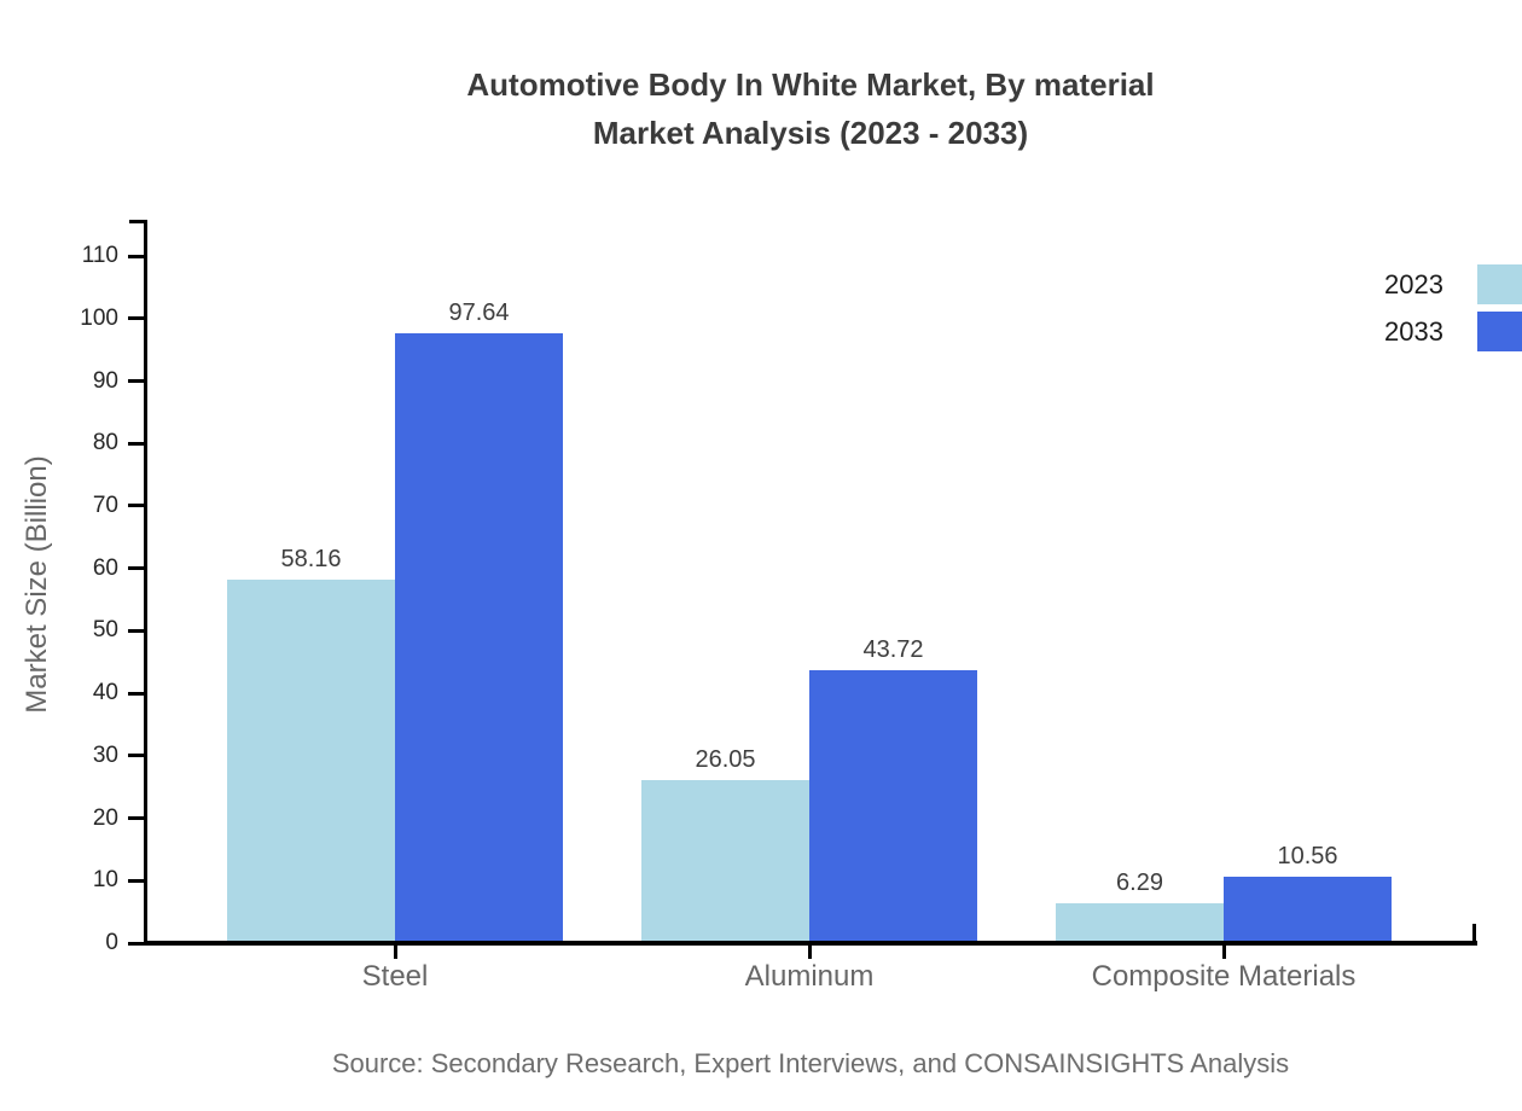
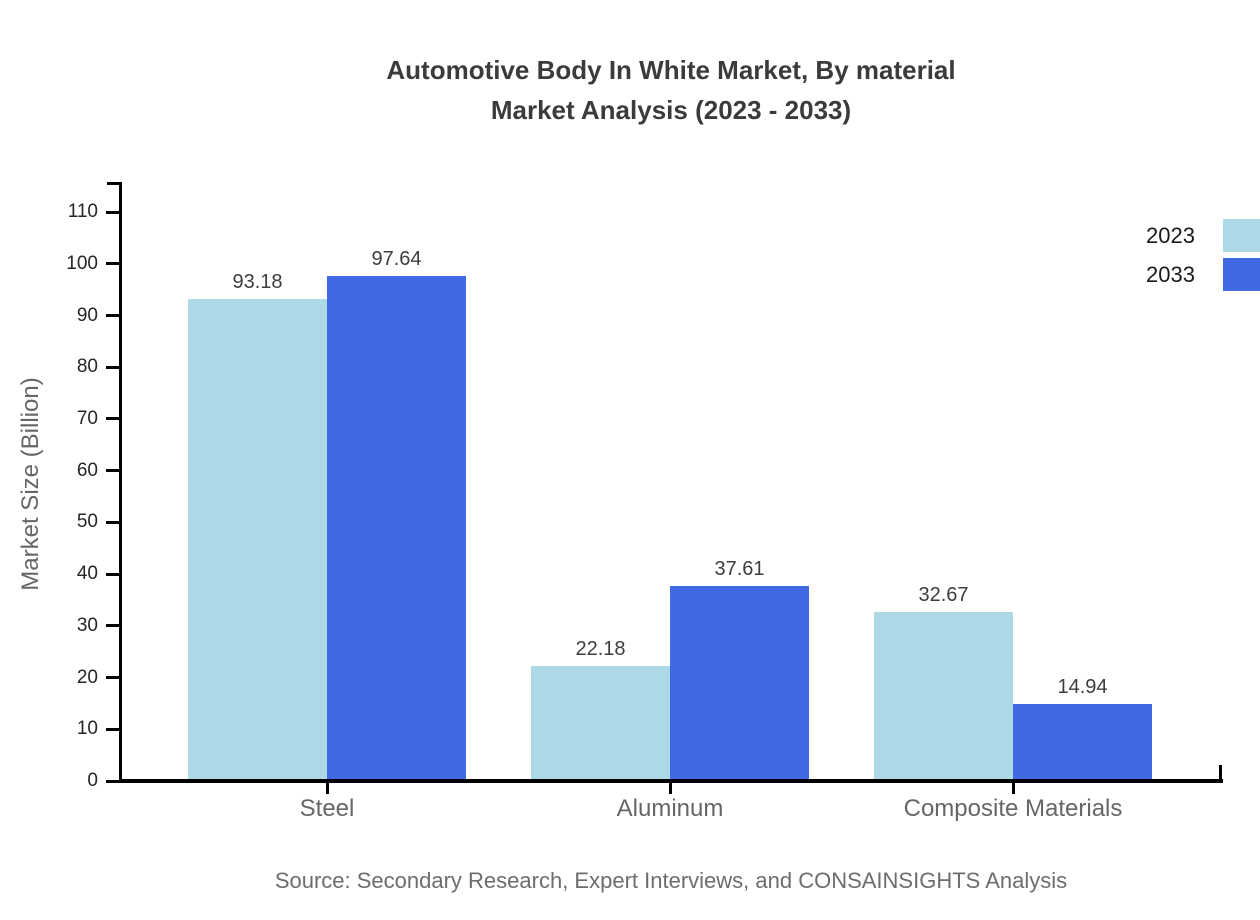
2023/Steel: 58.16 -> 93.18
2023/Aluminum: 26.05 -> 22.18
2033/Aluminum: 43.72 -> 37.61
2023/Composite Materials: 6.29 -> 32.67
2033/Composite Materials: 10.56 -> 14.94
